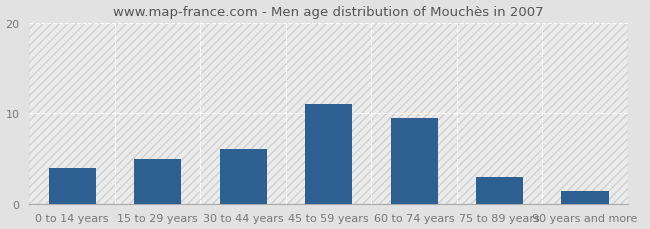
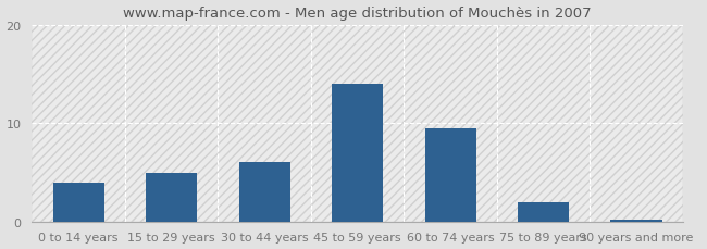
45 to 59 years: 11.0 -> 14.0
75 to 89 years: 3.0 -> 2.0
90 years and more: 1.4 -> 0.2
